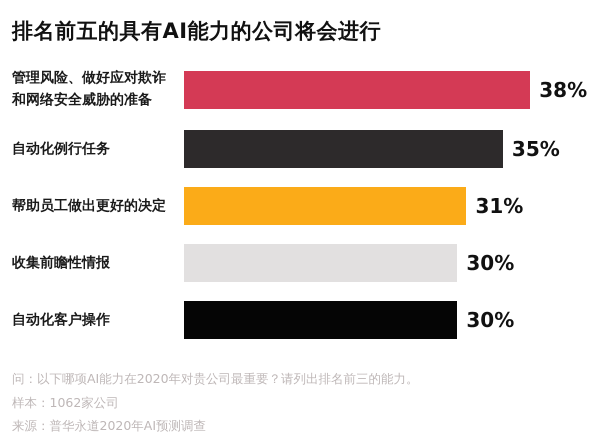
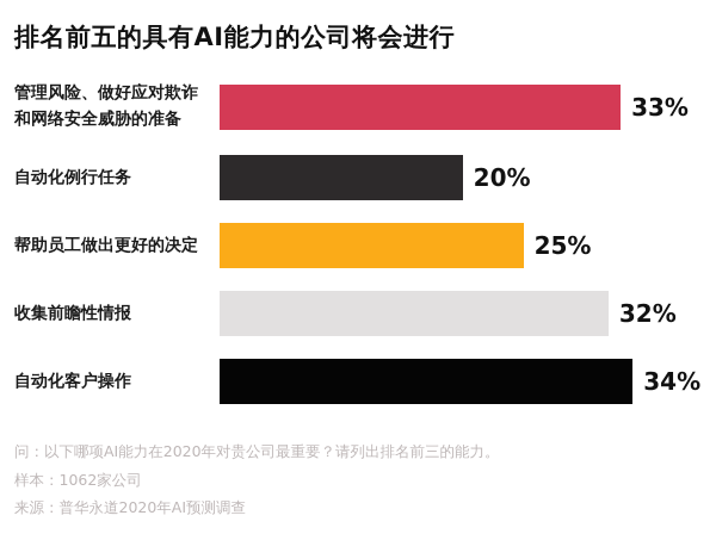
管理风险、做好应对欺诈 和网络安全威胁的准备: 38% -> 33%
自动化例行任务: 35% -> 20%
帮助员工做出更好的决定: 31% -> 25%
收集前瞻性情报: 30% -> 32%
自动化客户操作: 30% -> 34%
